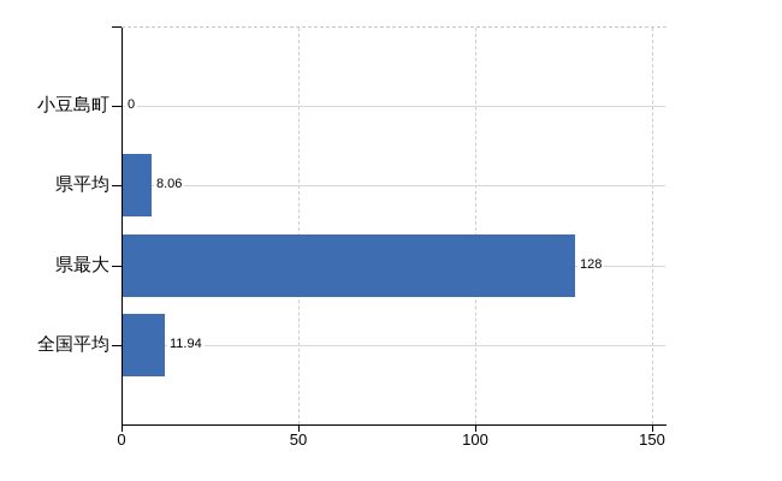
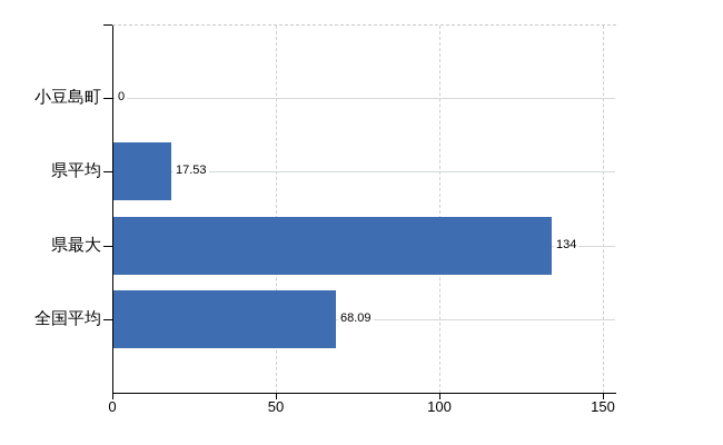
県平均: 8.06 -> 17.53
県最大: 128 -> 134
全国平均: 11.94 -> 68.09
